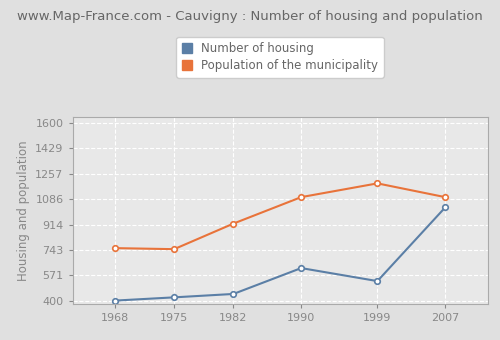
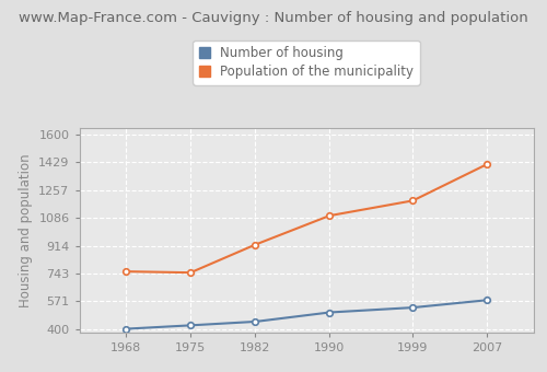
Number of housing/1990: 620 -> 500
Number of housing/2007: 1030 -> 580
Population of the municipality/2007: 1100 -> 1420
